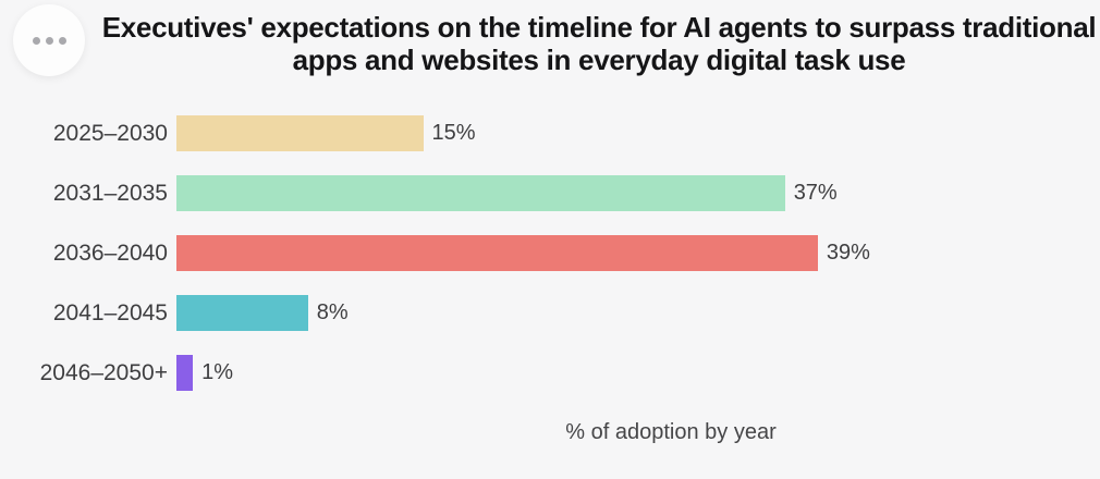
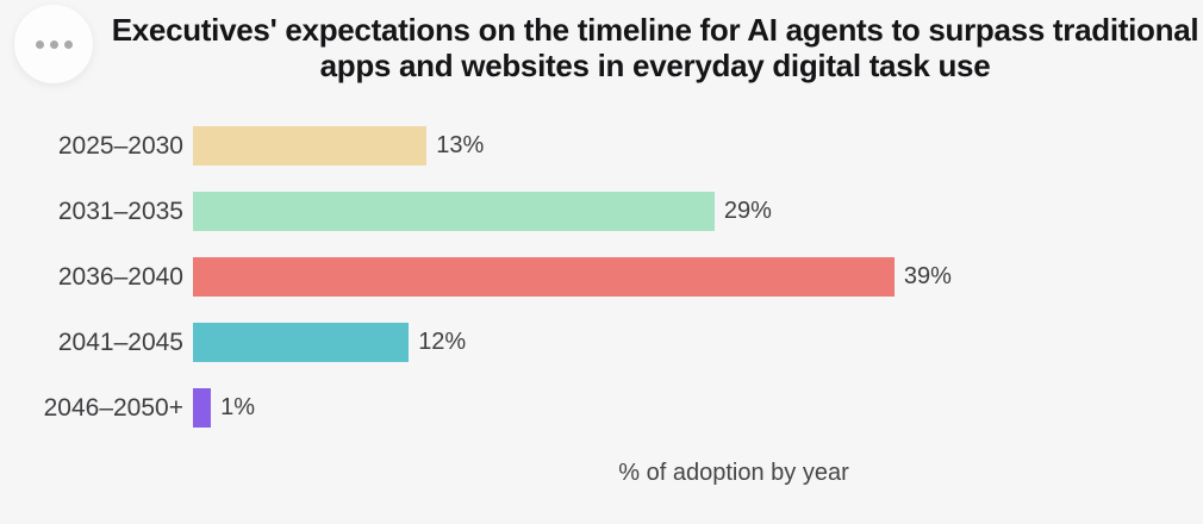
2025–2030: 15% -> 13%
2031–2035: 37% -> 29%
2041–2045: 8% -> 12%
